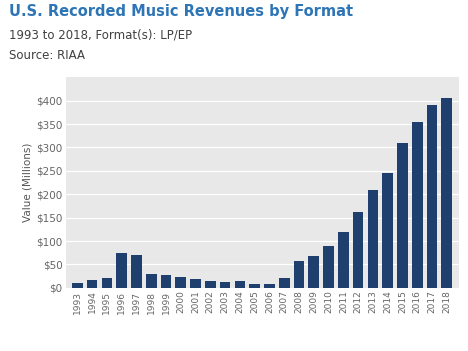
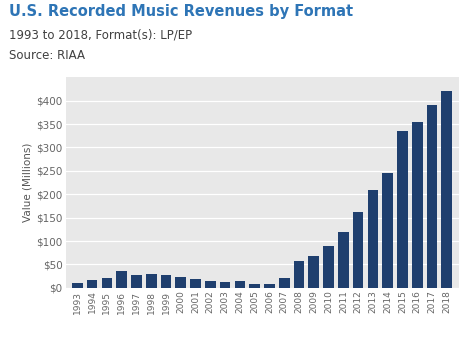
1996: $75 -> $36
1997: $70 -> $28
2015: $310 -> $335
2018: $405 -> $420
